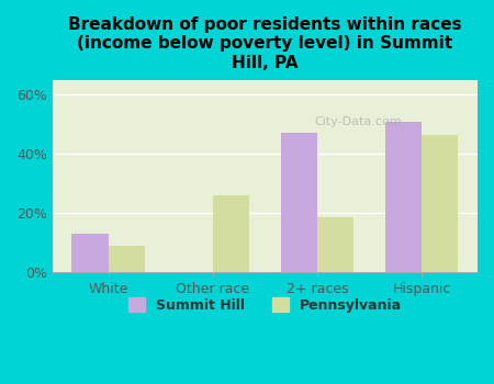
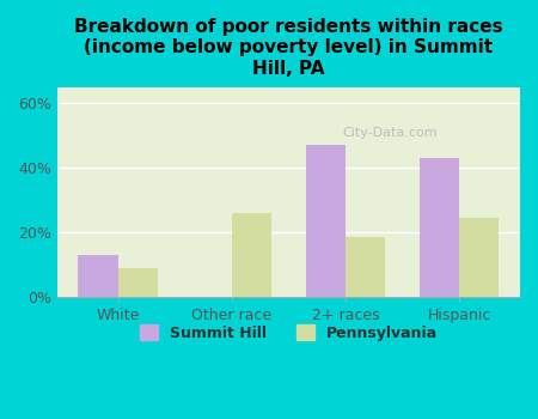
Summit Hill/Hispanic: 51% -> 43%
Pennsylvania/Hispanic: 46.5% -> 24.5%
